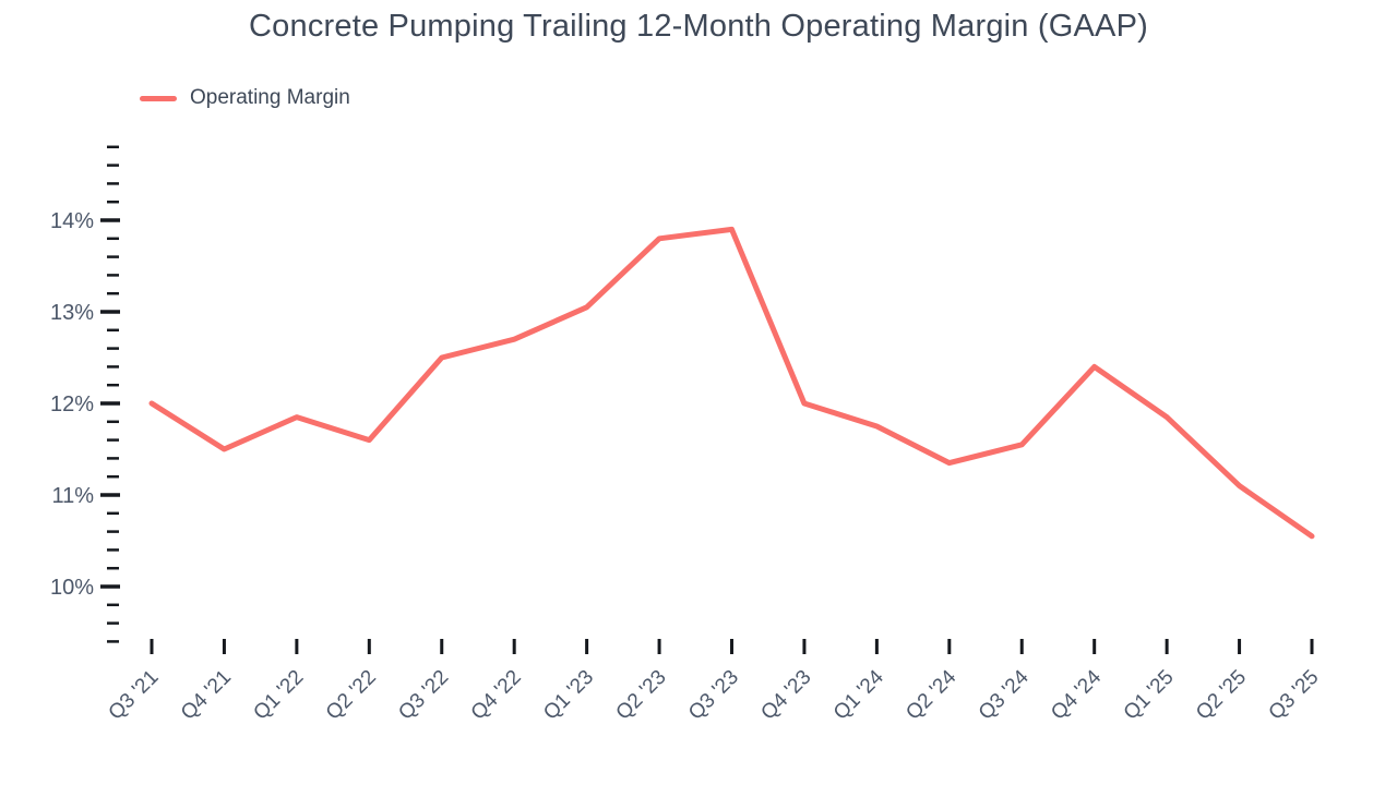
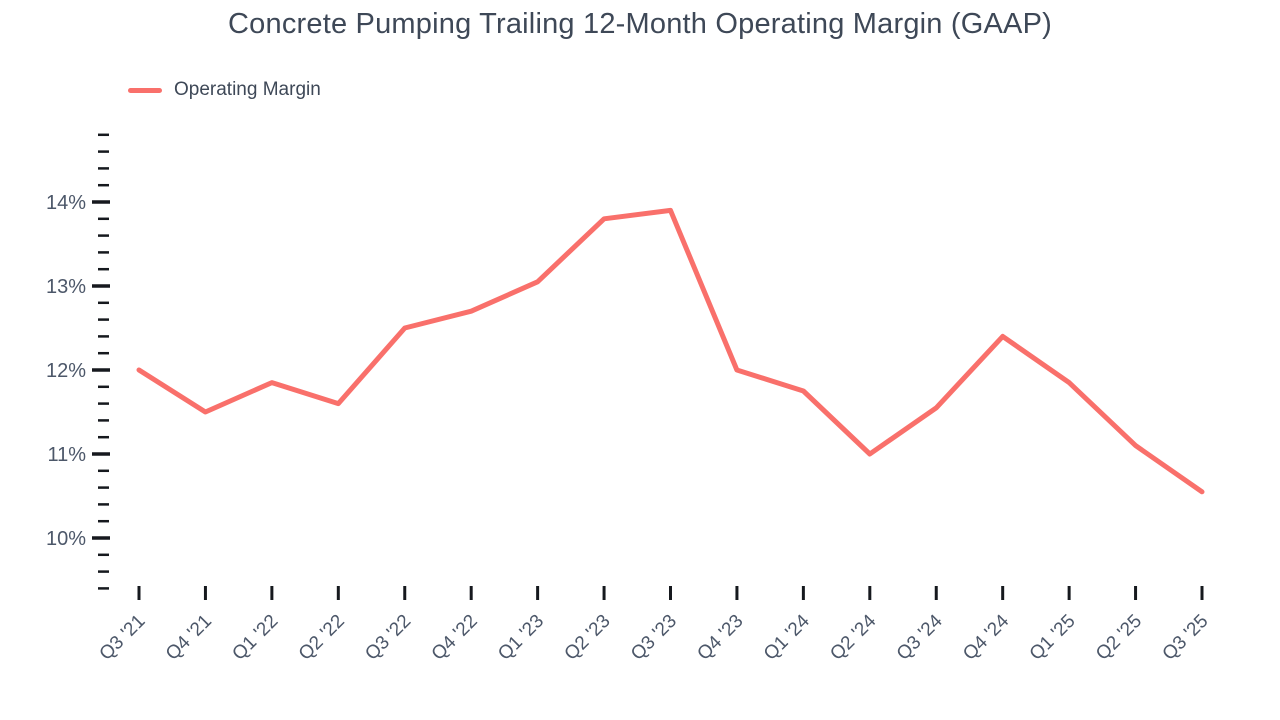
Q2 '24: 11.3% -> 11.0%
